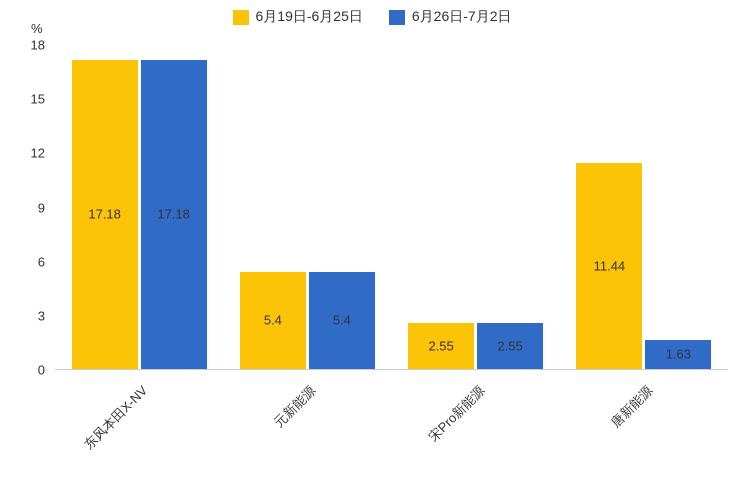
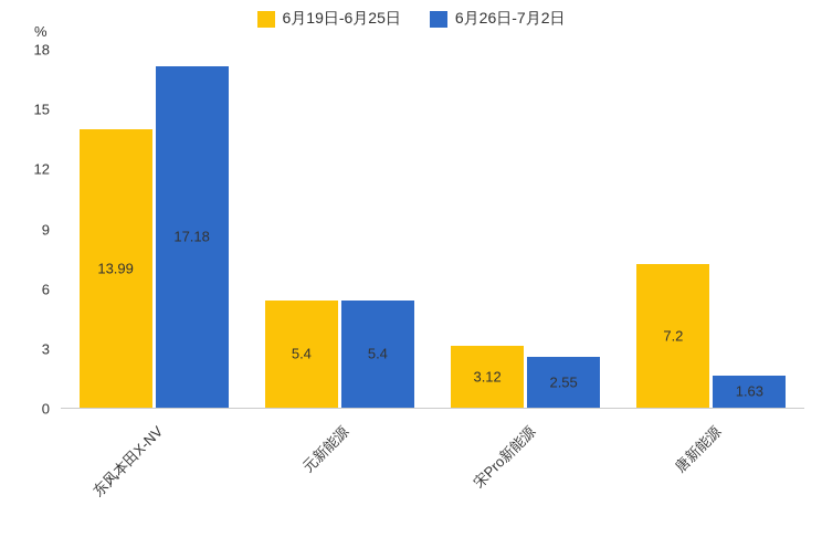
6月19日-6月25日/东风本田X-NV: 17.18 -> 13.99
6月19日-6月25日/宋Pro新能源: 2.55 -> 3.12
6月19日-6月25日/唐新能源: 11.44 -> 7.2
